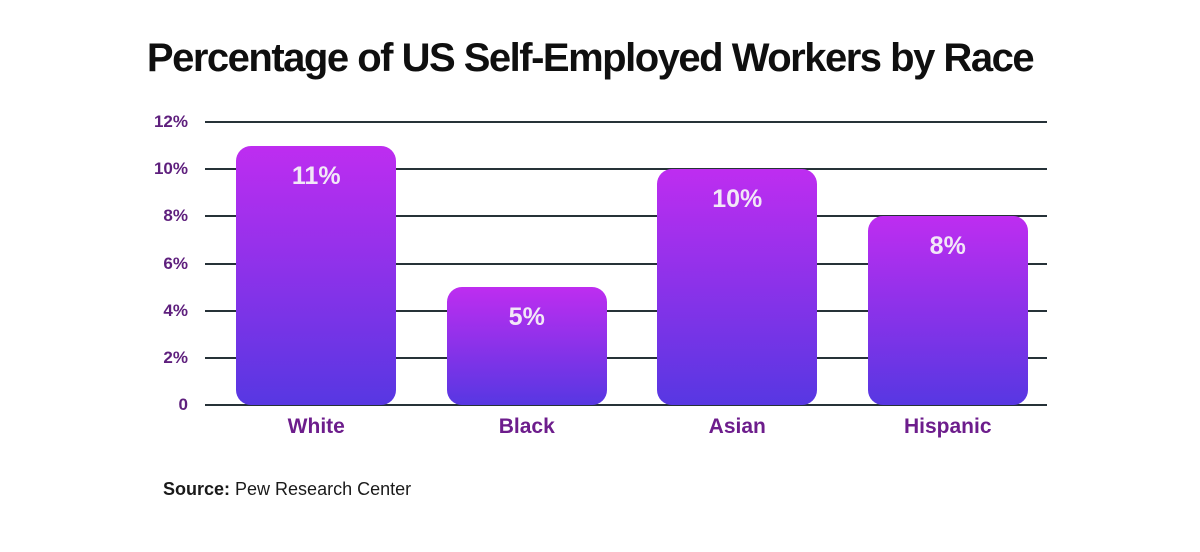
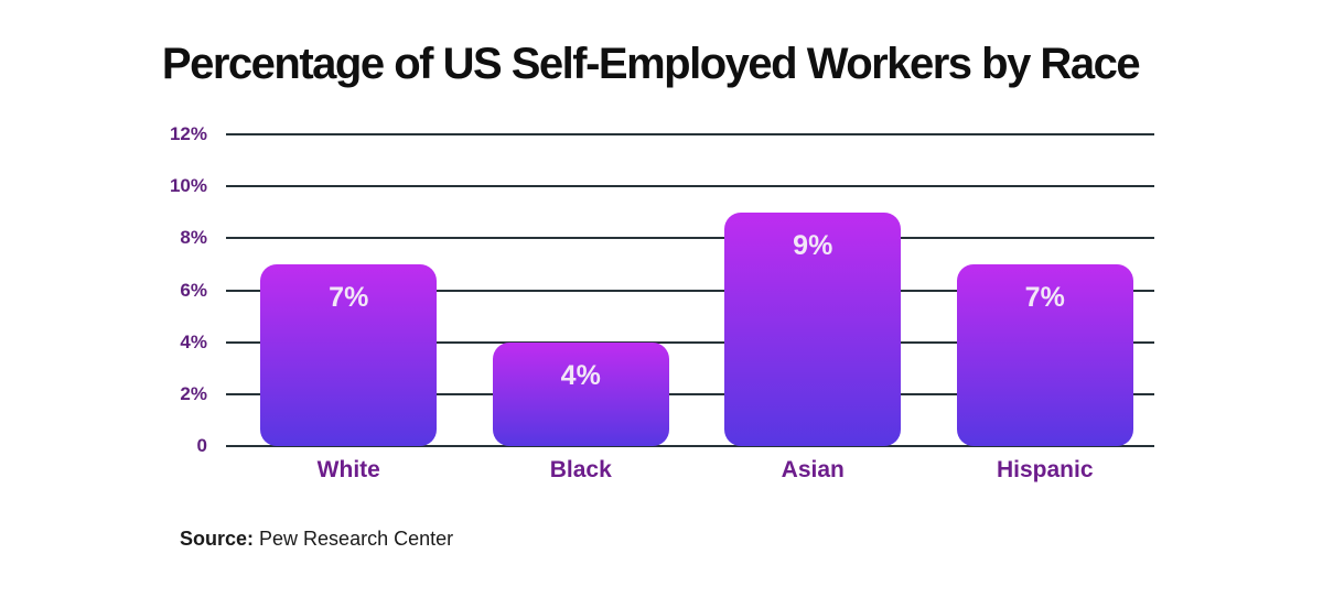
White: 11% -> 7%
Black: 5% -> 4%
Asian: 10% -> 9%
Hispanic: 8% -> 7%
